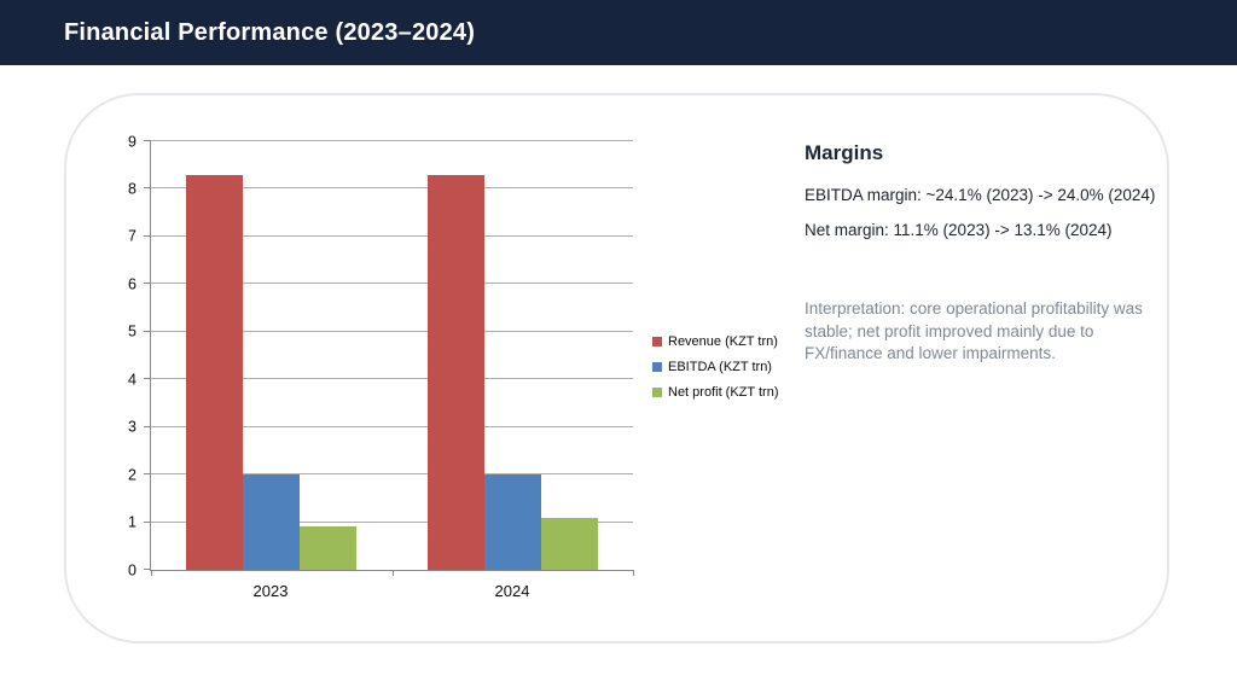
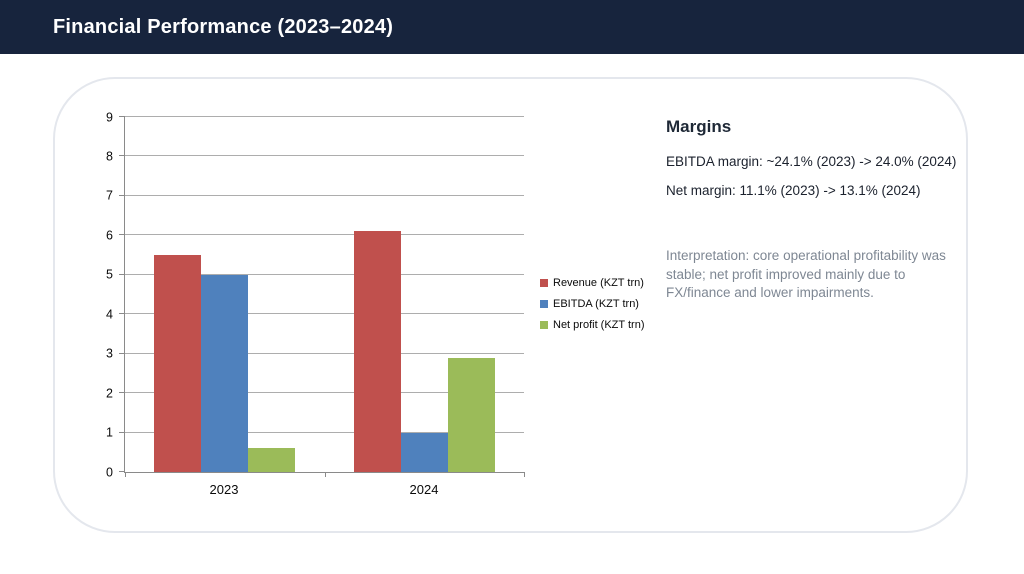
Revenue (KZT trn)/2023: 8.3 -> 5.5
EBITDA (KZT trn)/2023: 2 -> 5
Net profit (KZT trn)/2023: 0.9 -> 0.6
Revenue (KZT trn)/2024: 8.3 -> 6.1
EBITDA (KZT trn)/2024: 2 -> 1
Net profit (KZT trn)/2024: 1.1 -> 2.9
